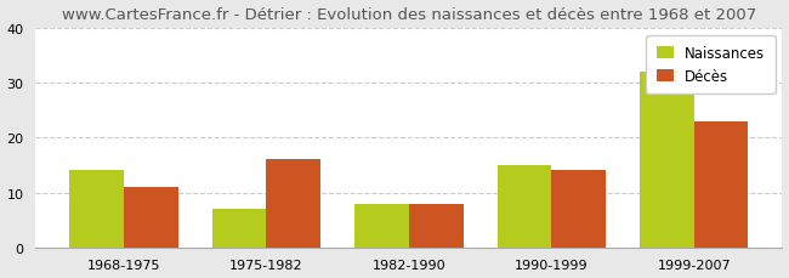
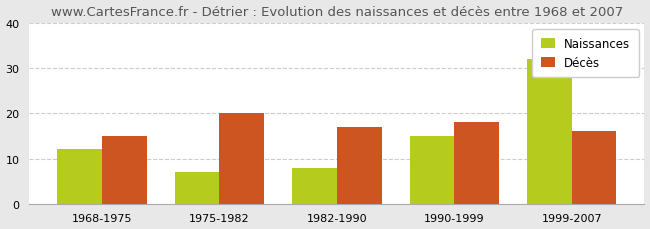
Naissances/1968-1975: 14 -> 12
Décès/1968-1975: 11 -> 15
Décès/1975-1982: 16 -> 20
Décès/1982-1990: 8 -> 17
Décès/1990-1999: 14 -> 18
Décès/1999-2007: 23 -> 16
